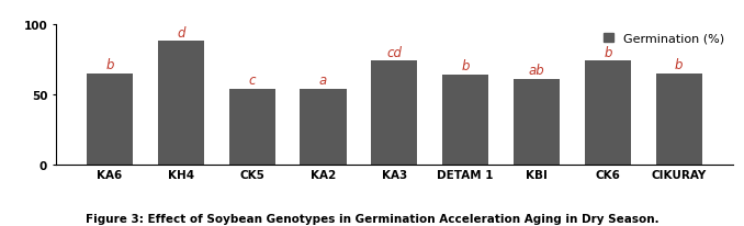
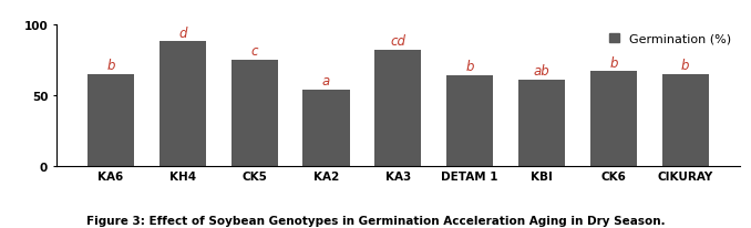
CK5: 54 -> 75
KA3: 74 -> 82
CK6: 74 -> 67
